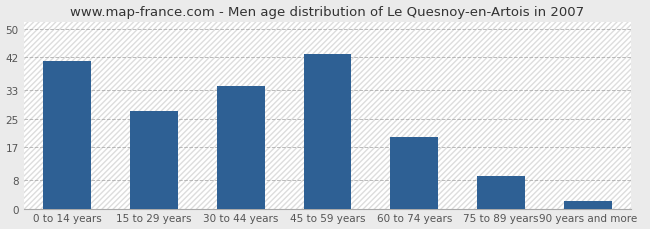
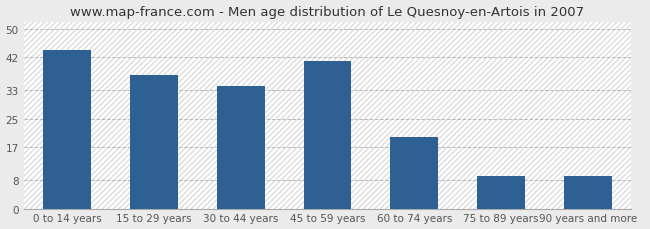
0 to 14 years: 41 -> 44
15 to 29 years: 27 -> 37
45 to 59 years: 43 -> 41
90 years and more: 2 -> 9
